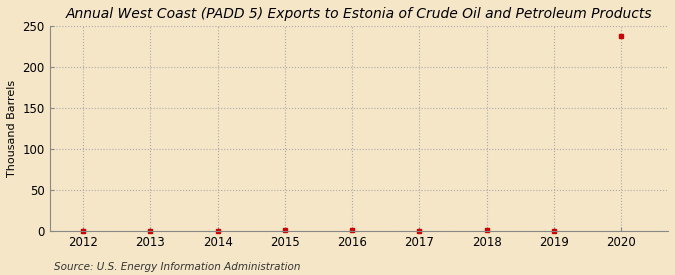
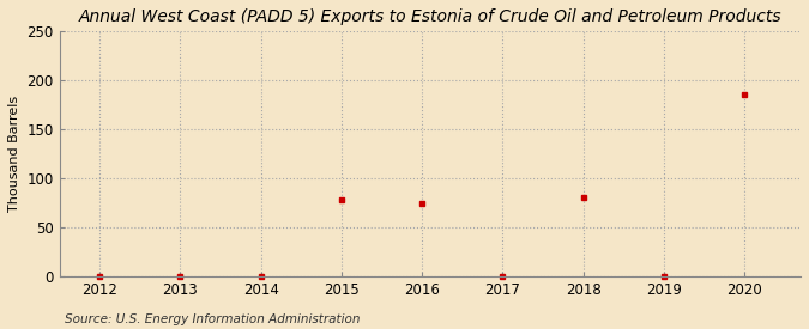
2015: 1 -> 78
2016: 1 -> 74
2018: 1 -> 80
2020: 238 -> 186
